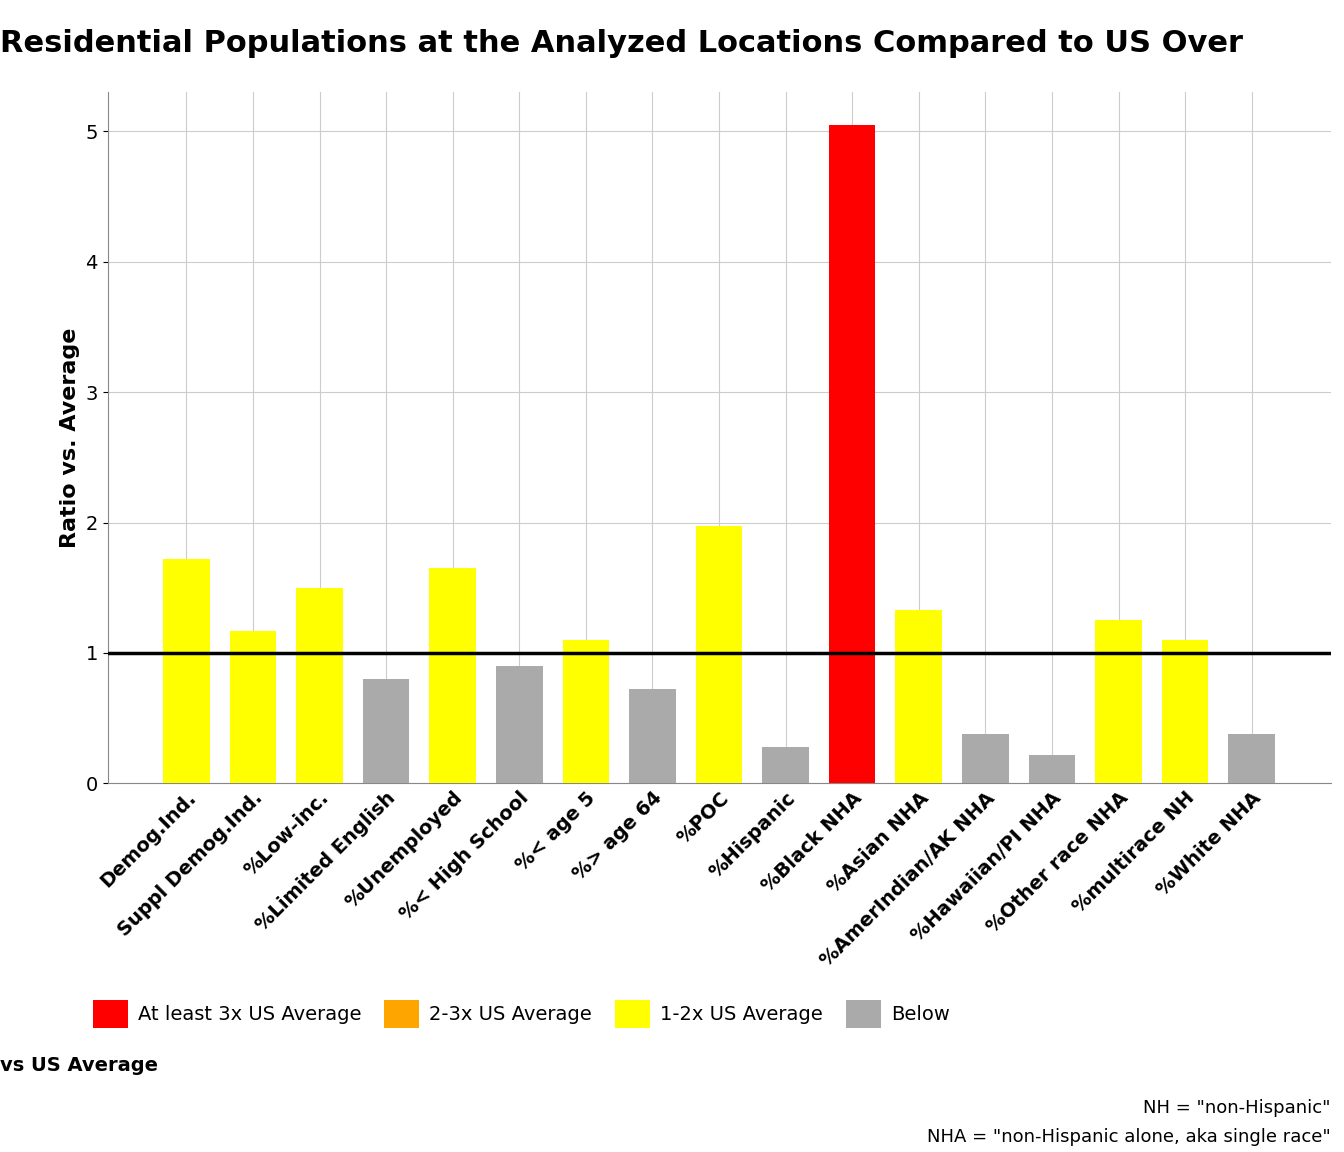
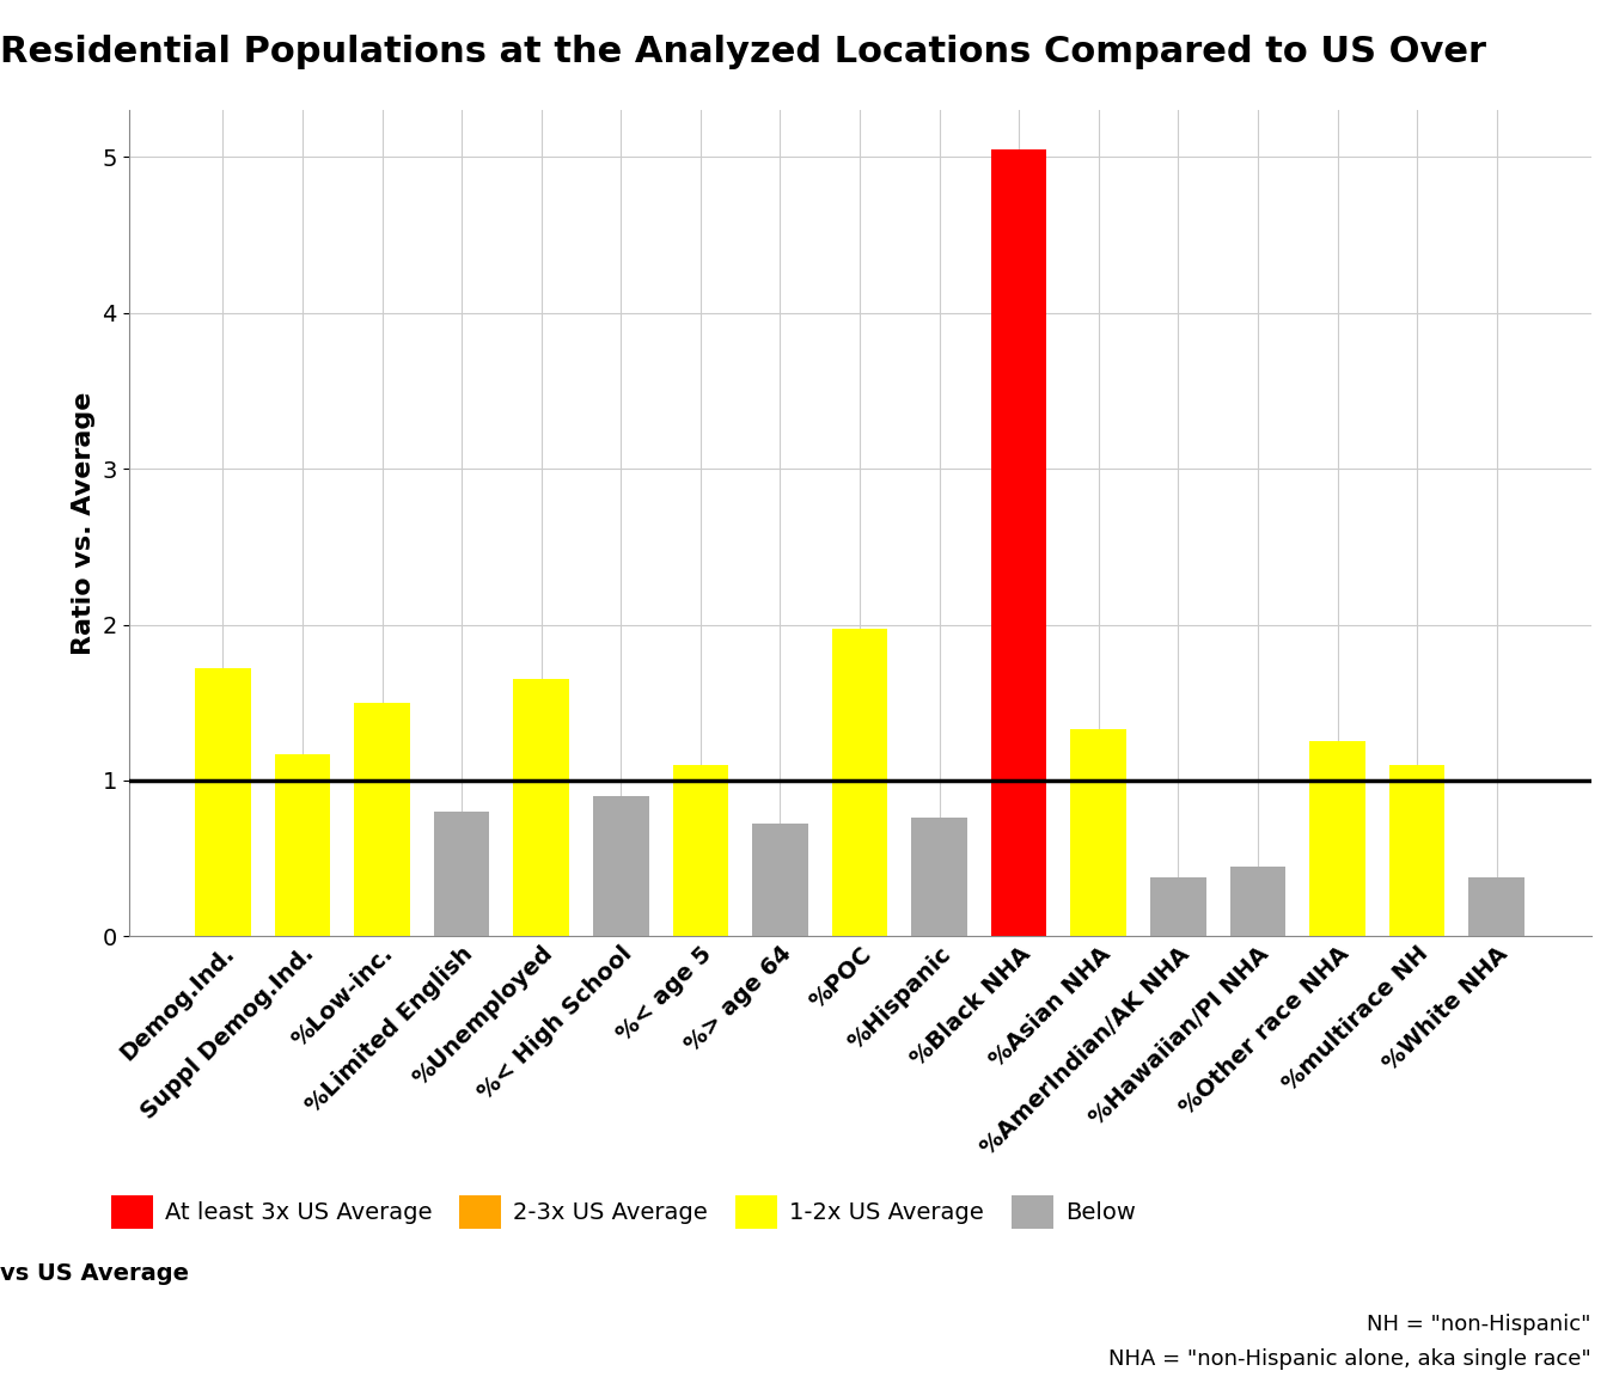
%Hispanic: 0.28 -> 0.76
%Hawaiian/PI NHA: 0.22 -> 0.45
